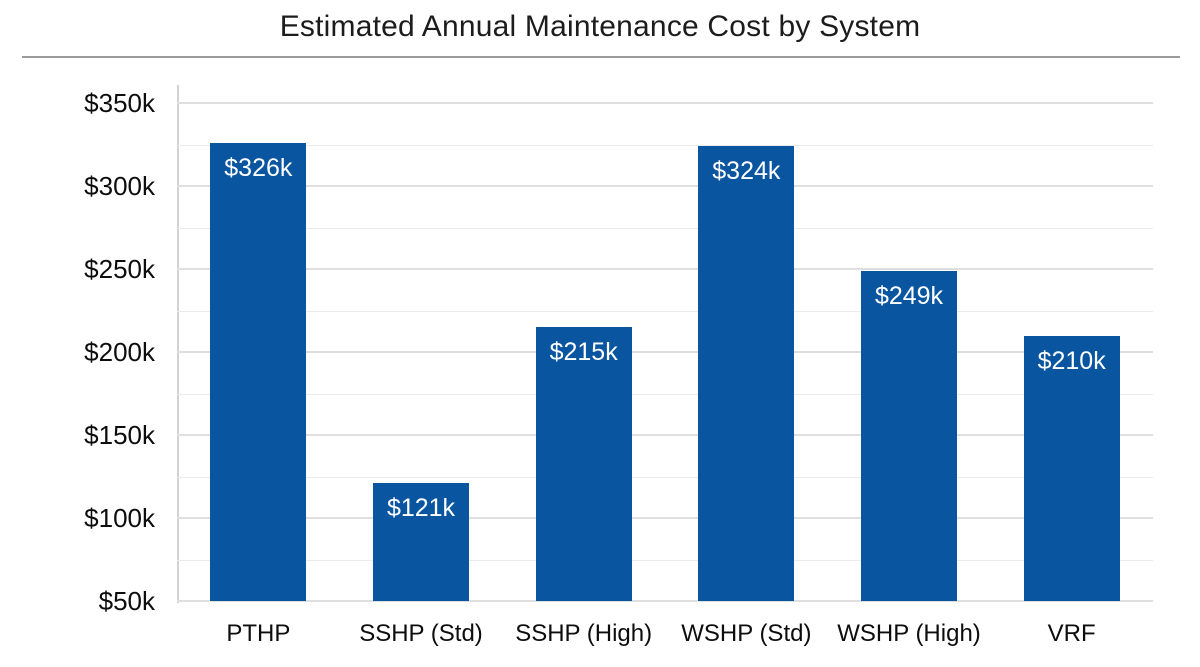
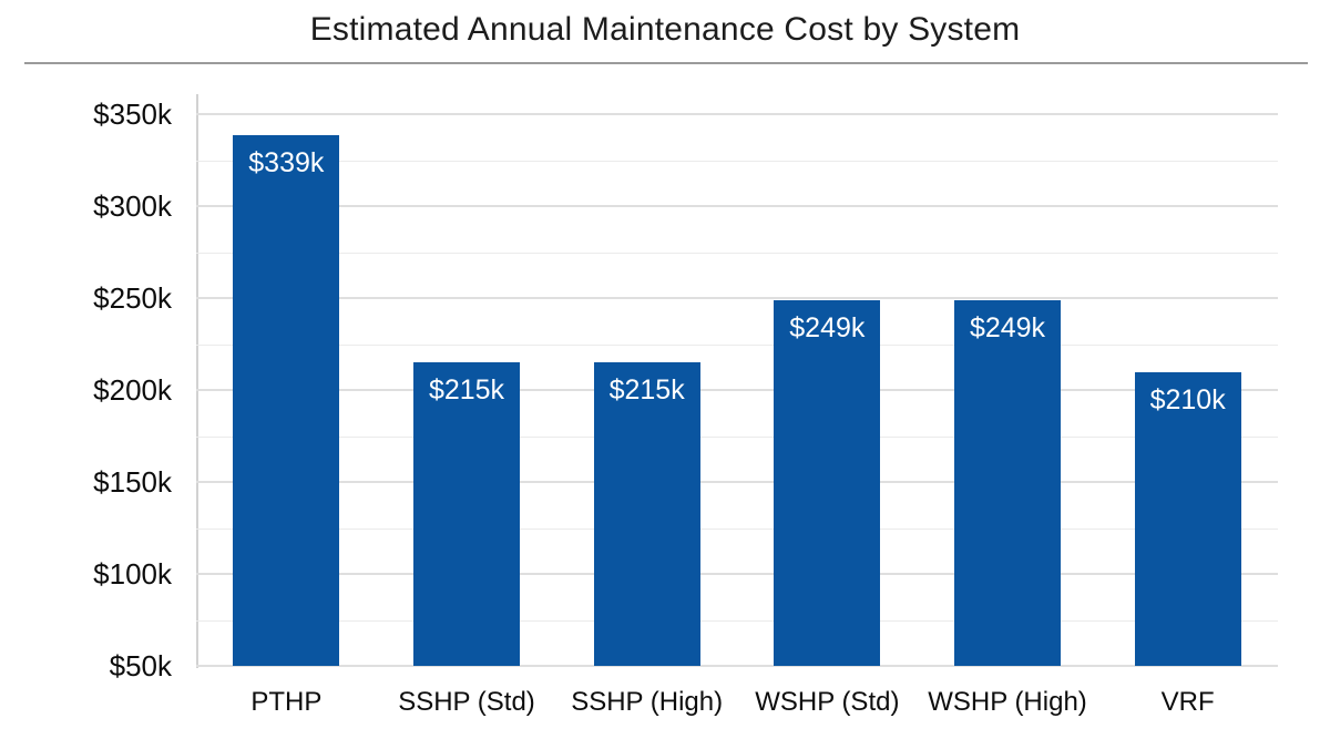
PTHP: $326k -> $339k
SSHP (Std): $121k -> $215k
WSHP (Std): $324k -> $249k
